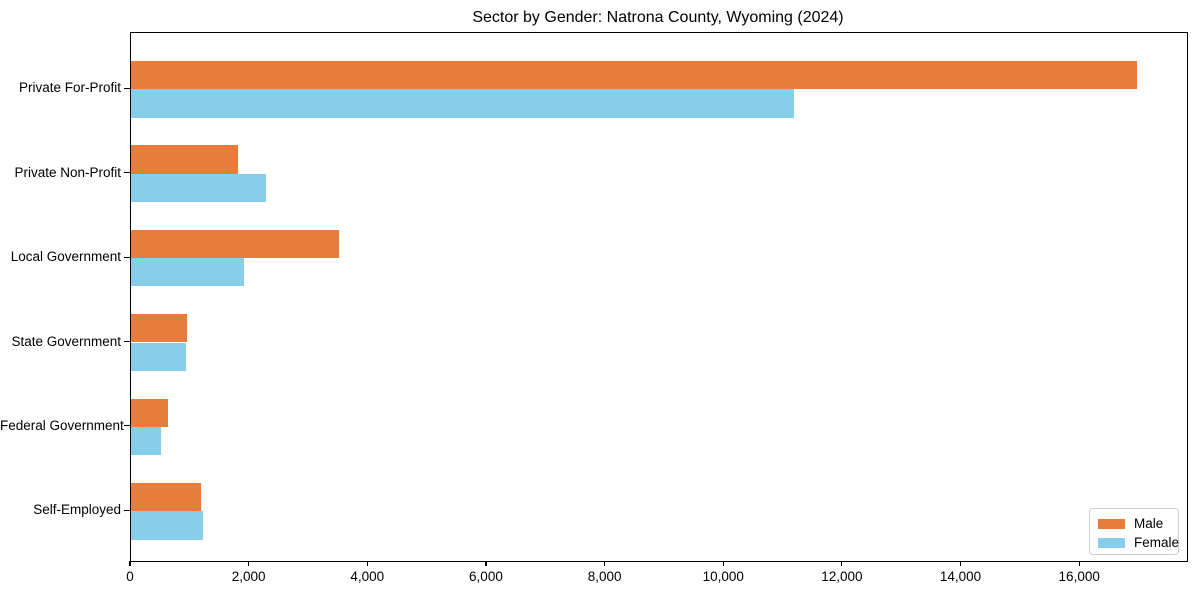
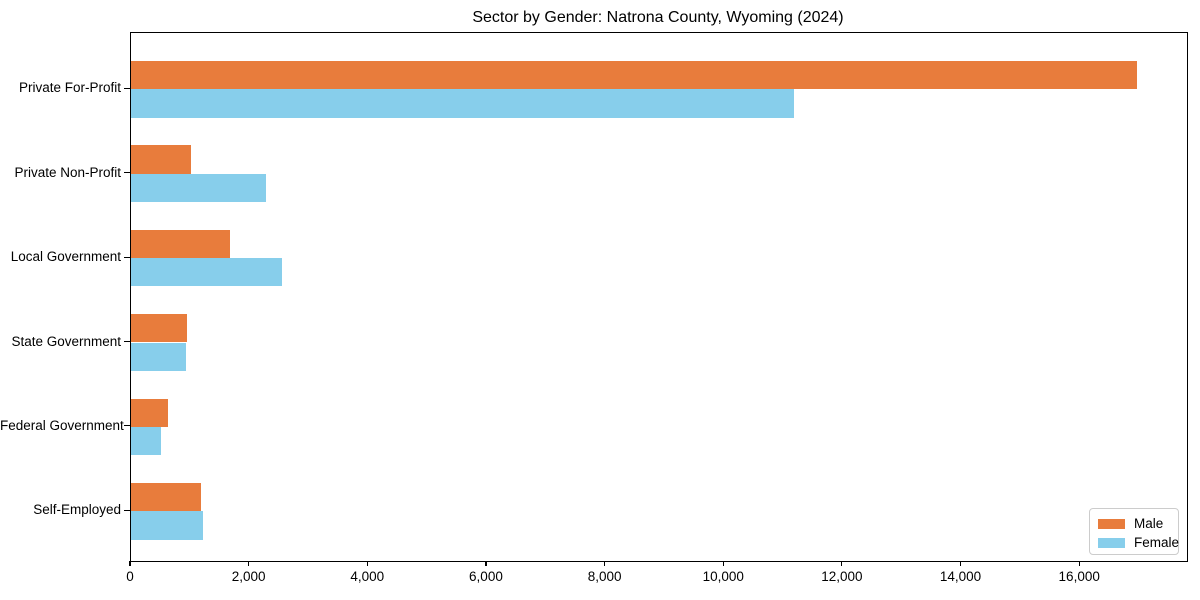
Male/Private Non-Profit: 1800 -> 1000
Male/Local Government: 3500 -> 1700
Female/Local Government: 1900 -> 2500
